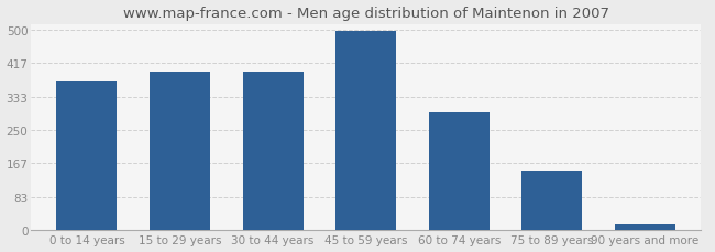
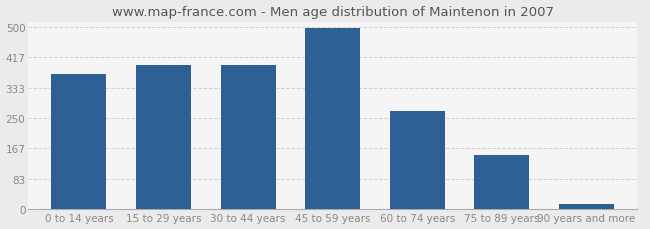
60 to 74 years: 295 -> 270
